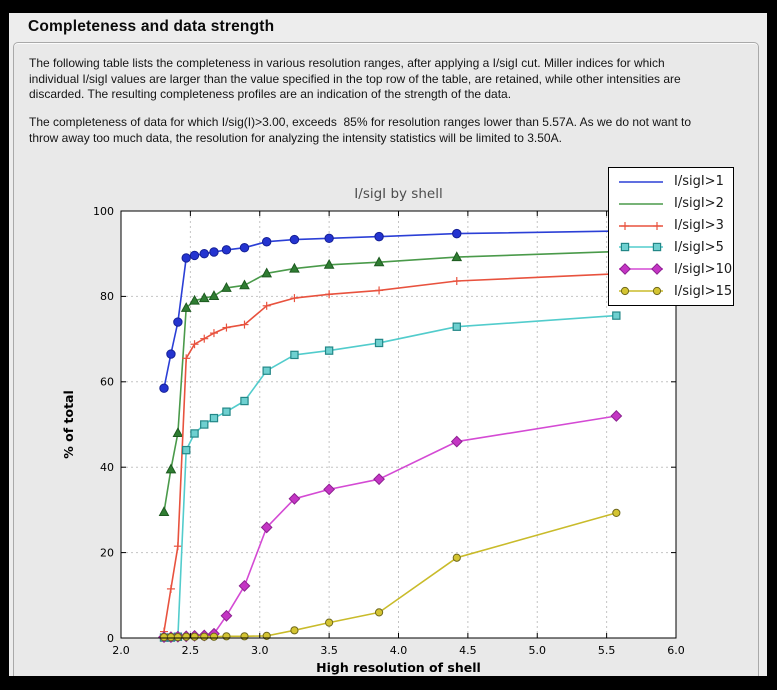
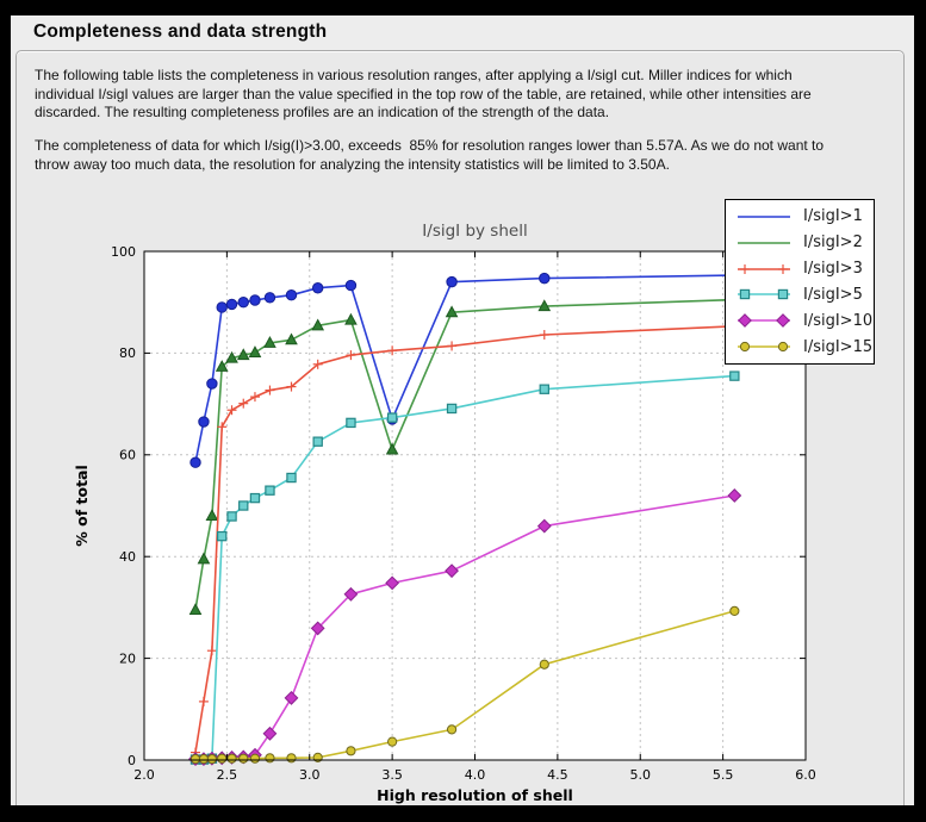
I/sigI>1/3.5: 94 -> 67
I/sigI>2/3.5: 87 -> 61
